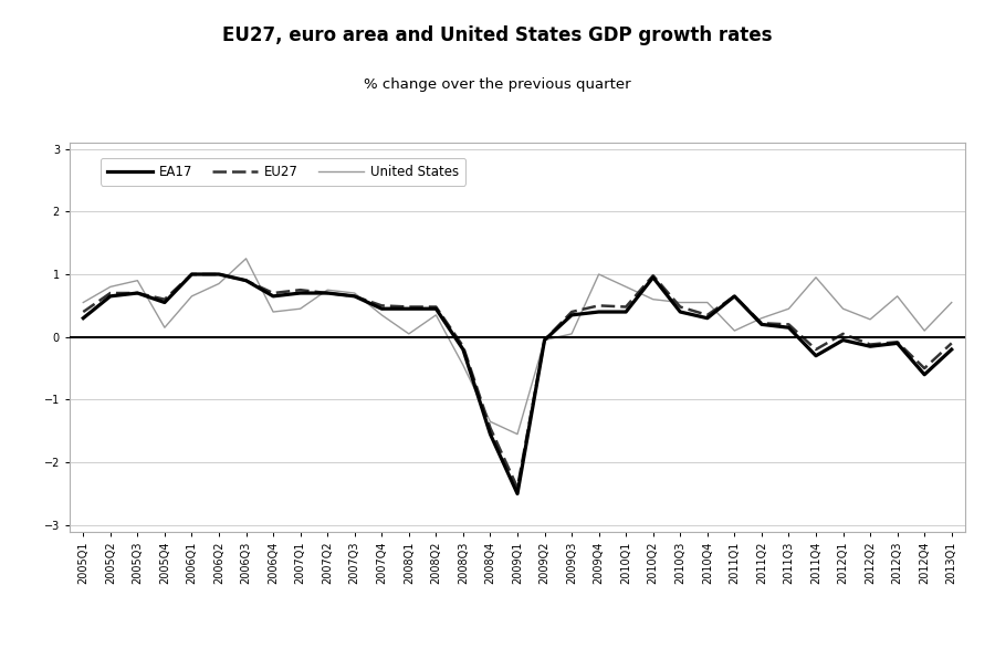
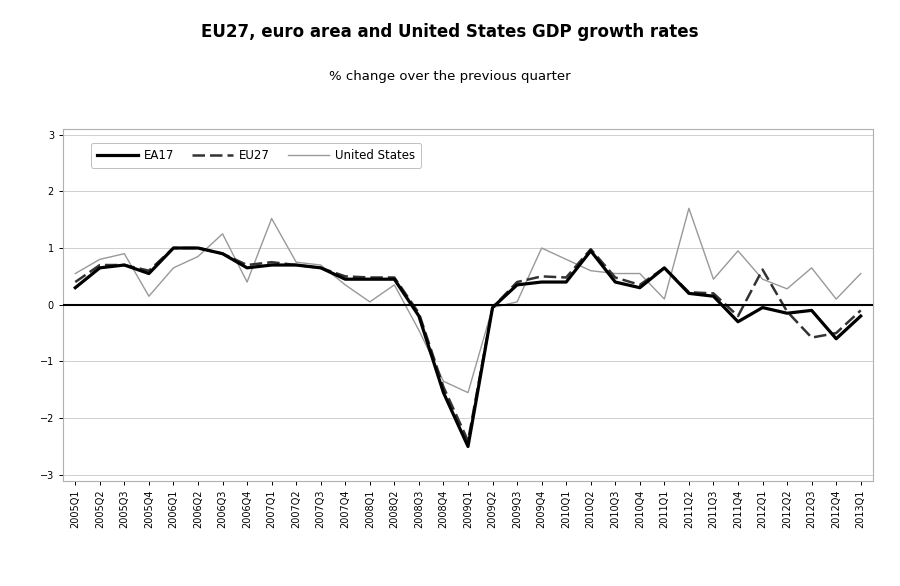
United States/2007Q1: 0.45 -> 1.52
United States/2011Q2: 0.30 -> 1.70
EU27/2012Q1: 0.05 -> 0.62
EU27/2012Q3: -0.08 -> -0.58
